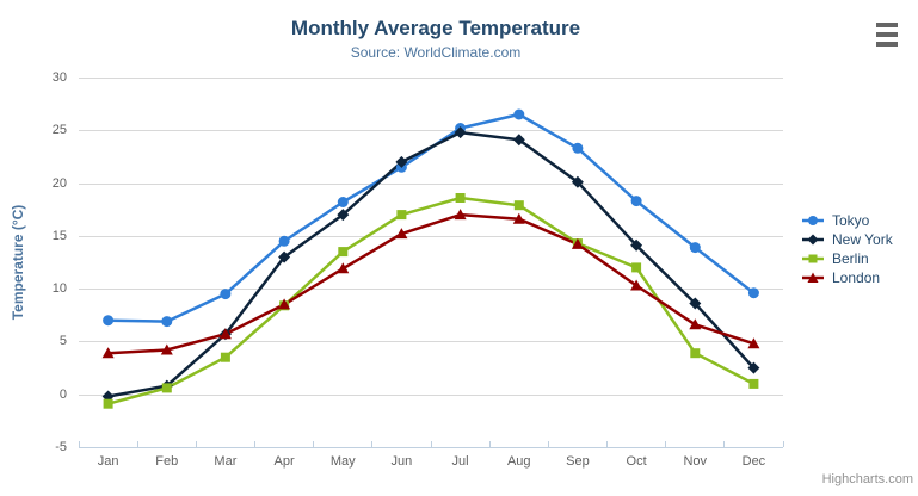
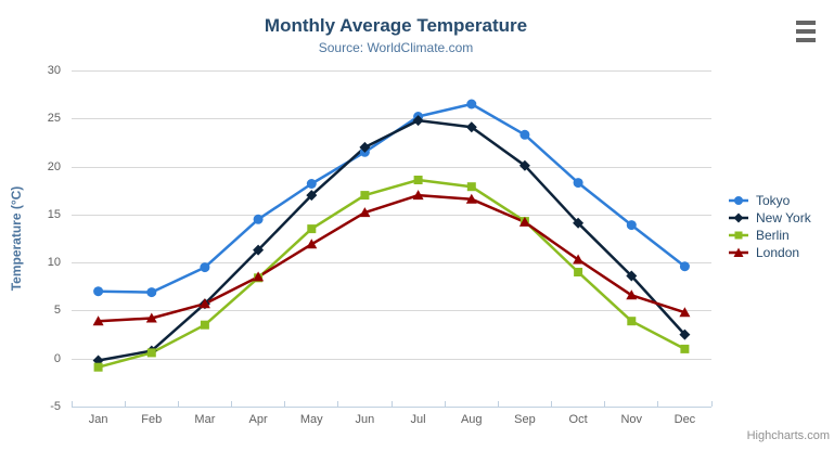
New York/Apr: 13 -> 11
Berlin/Oct: 12 -> 9
